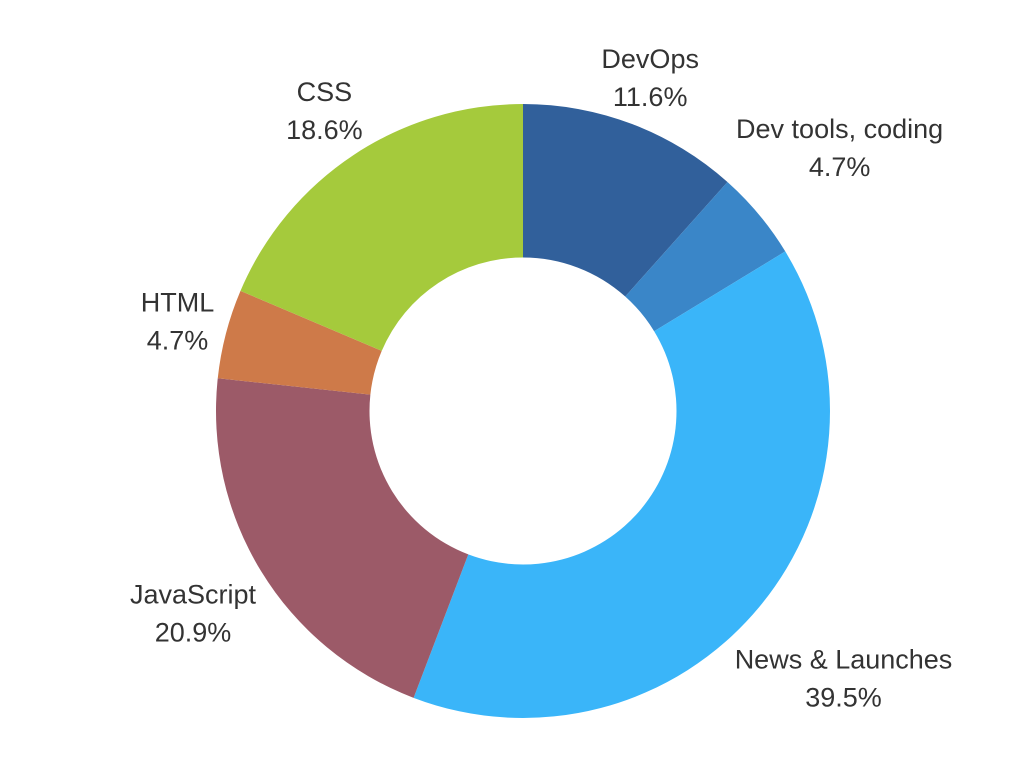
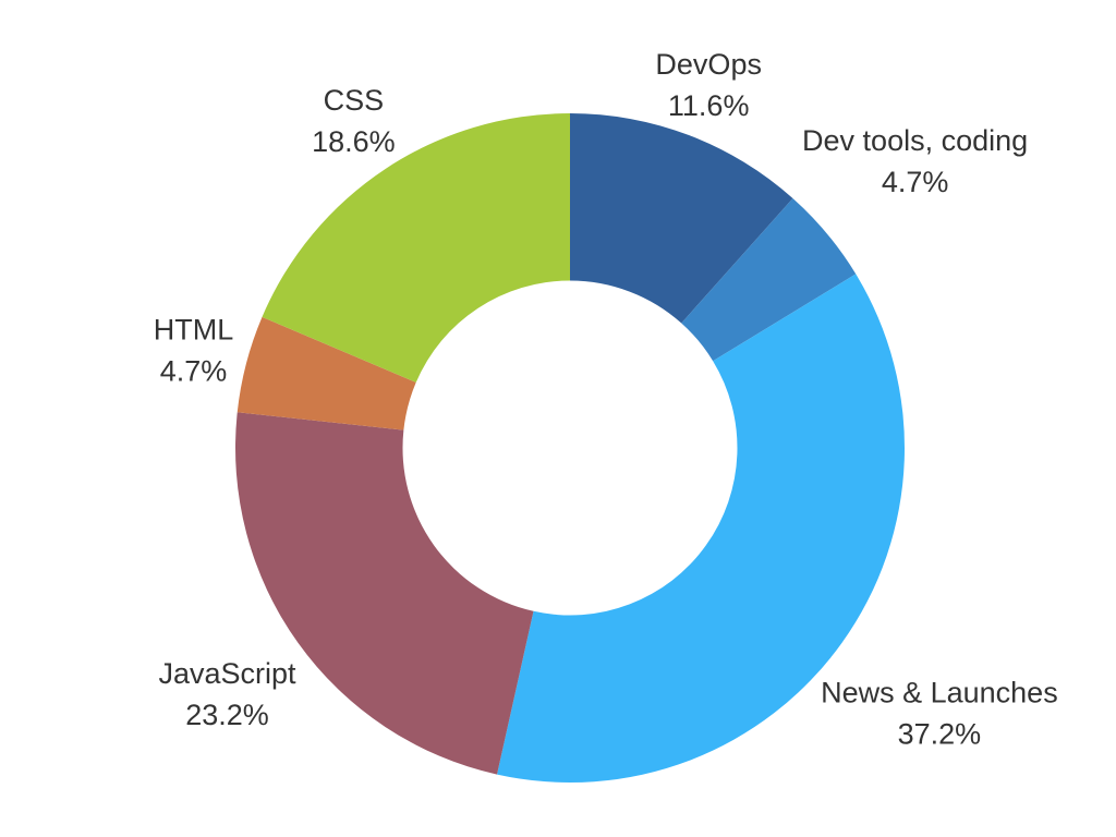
News & Launches: 39.5% -> 37.2%
JavaScript: 20.9% -> 23.2%
